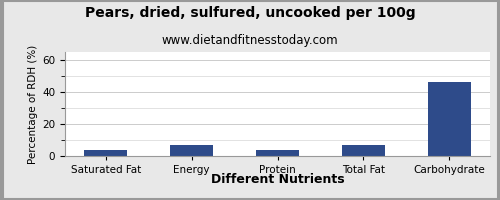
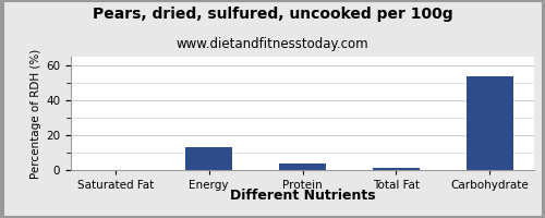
Saturated Fat: 4 -> 0
Energy: 7 -> 13
Total Fat: 7 -> 1
Carbohydrate: 46 -> 54
